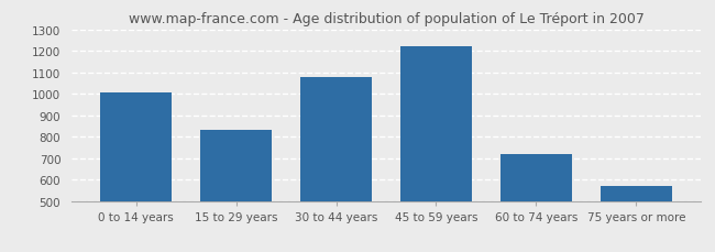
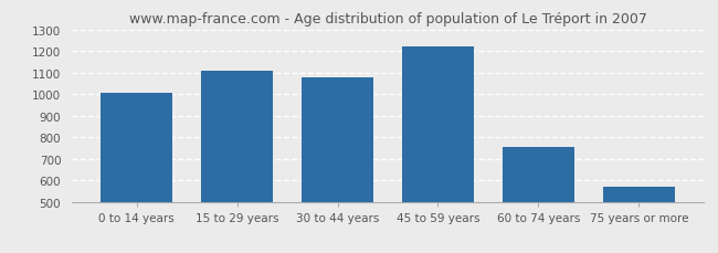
15 to 29 years: 830 -> 1110
60 to 74 years: 720 -> 760
